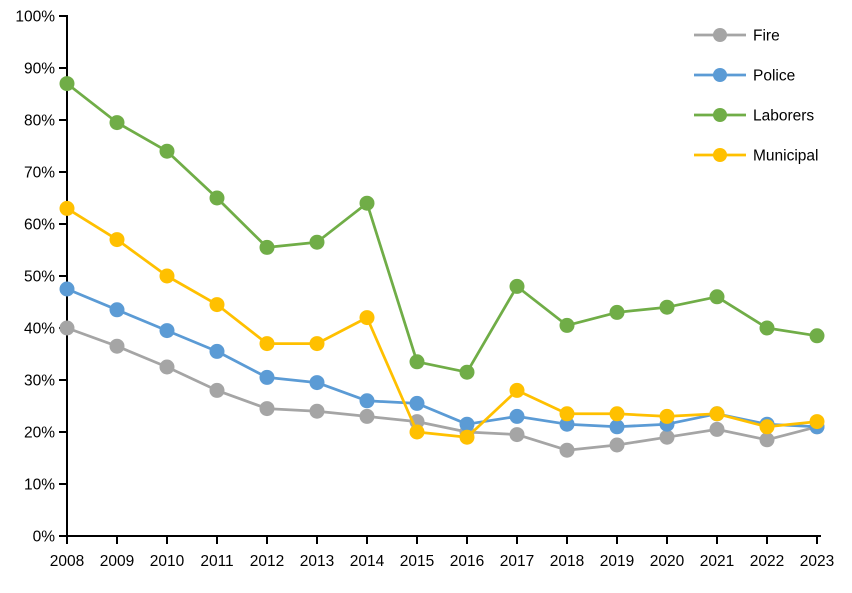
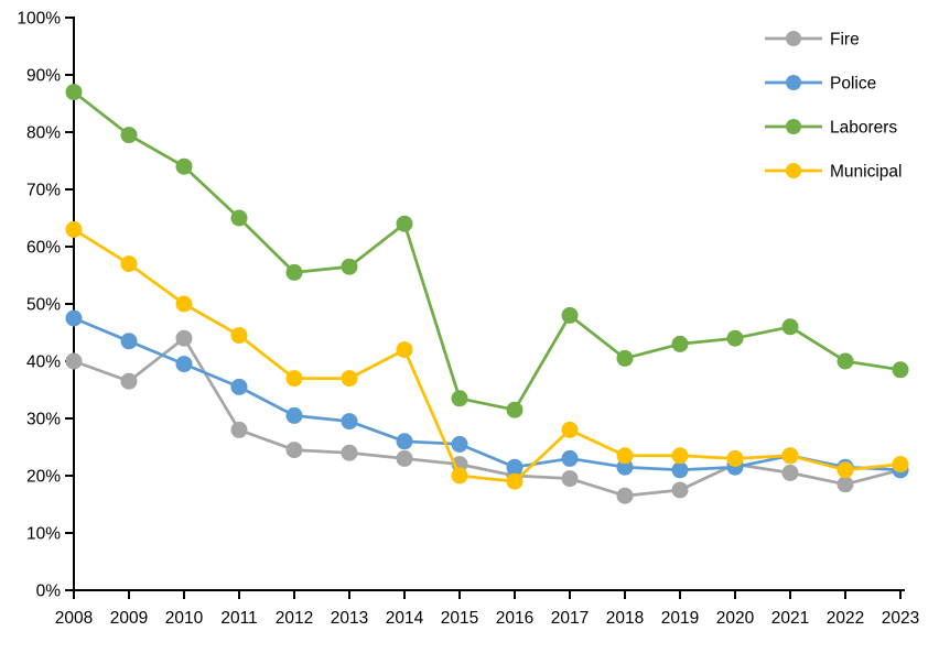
Fire/2010: 32% -> 44%
Fire/2020: 19% -> 22%
